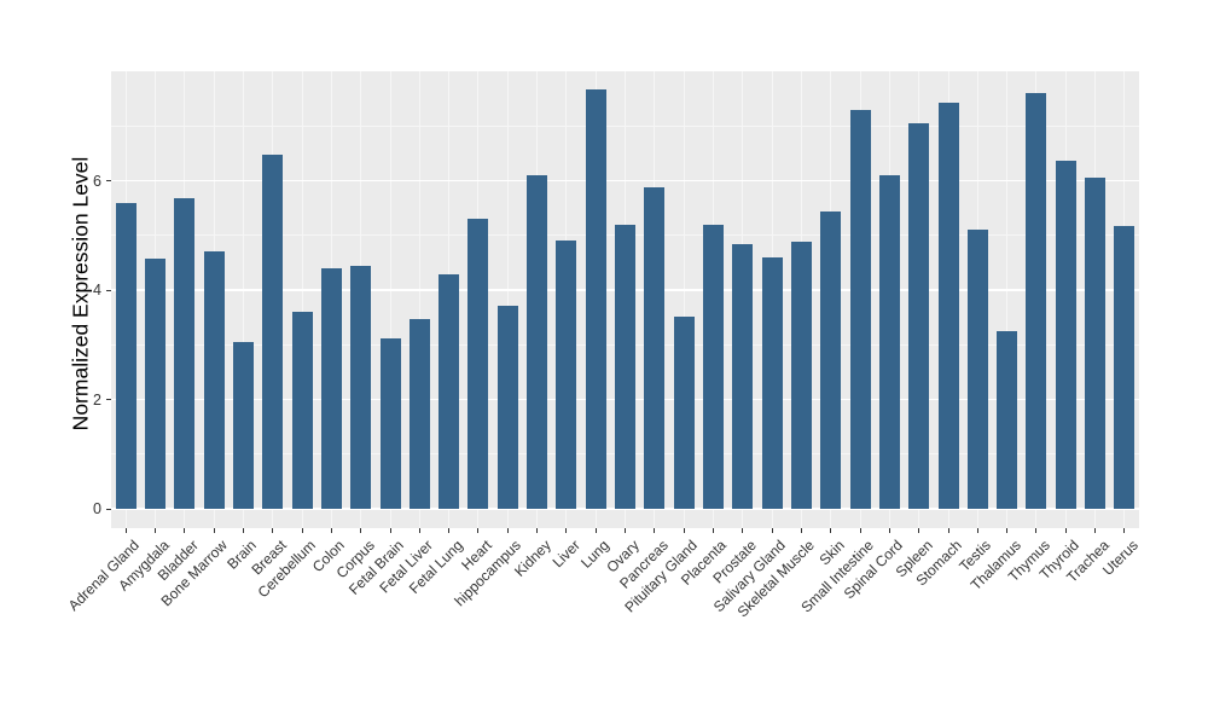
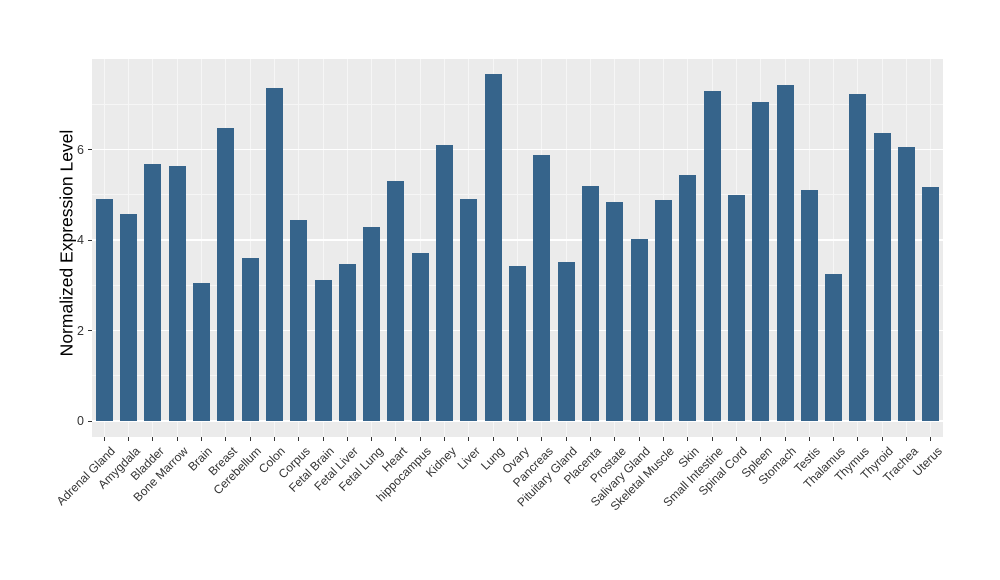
Adrenal Gland: 5.6 -> 4.9
Bone Marrow: 4.7 -> 5.6
Colon: 4.4 -> 7.4
Ovary: 5.2 -> 3.4
Salivary Gland: 4.6 -> 4.0
Spinal Cord: 6.1 -> 5.0
Thymus: 7.6 -> 7.2
